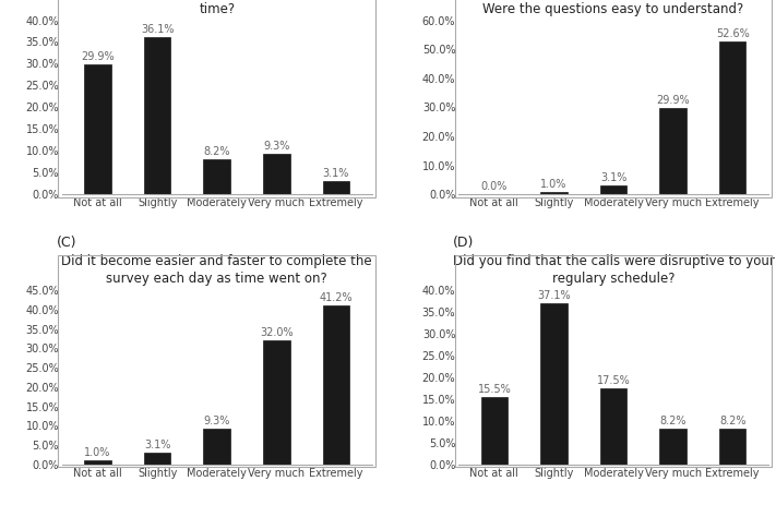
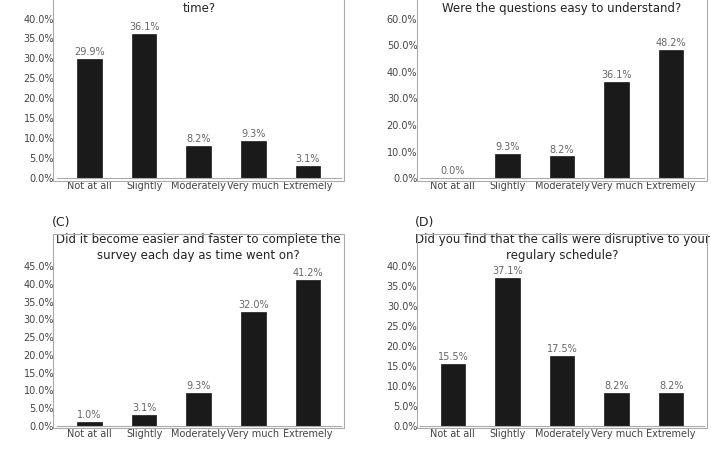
Were the questions easy to understand?/Slightly: 1.0% -> 9.3%
Were the questions easy to understand?/Moderately: 3.1% -> 8.2%
Were the questions easy to understand?/Very much: 29.9% -> 36.1%
Were the questions easy to understand?/Extremely: 52.6% -> 48.2%
